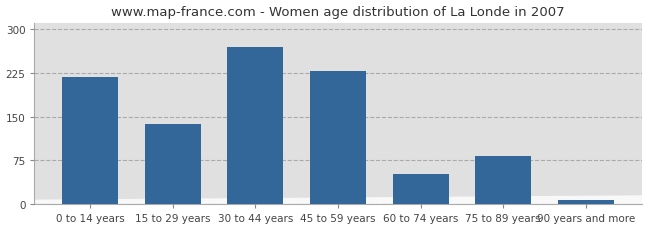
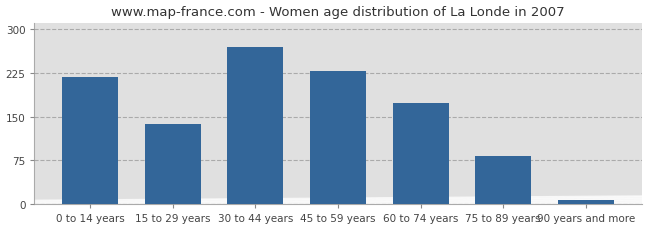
60 to 74 years: 52 -> 173
